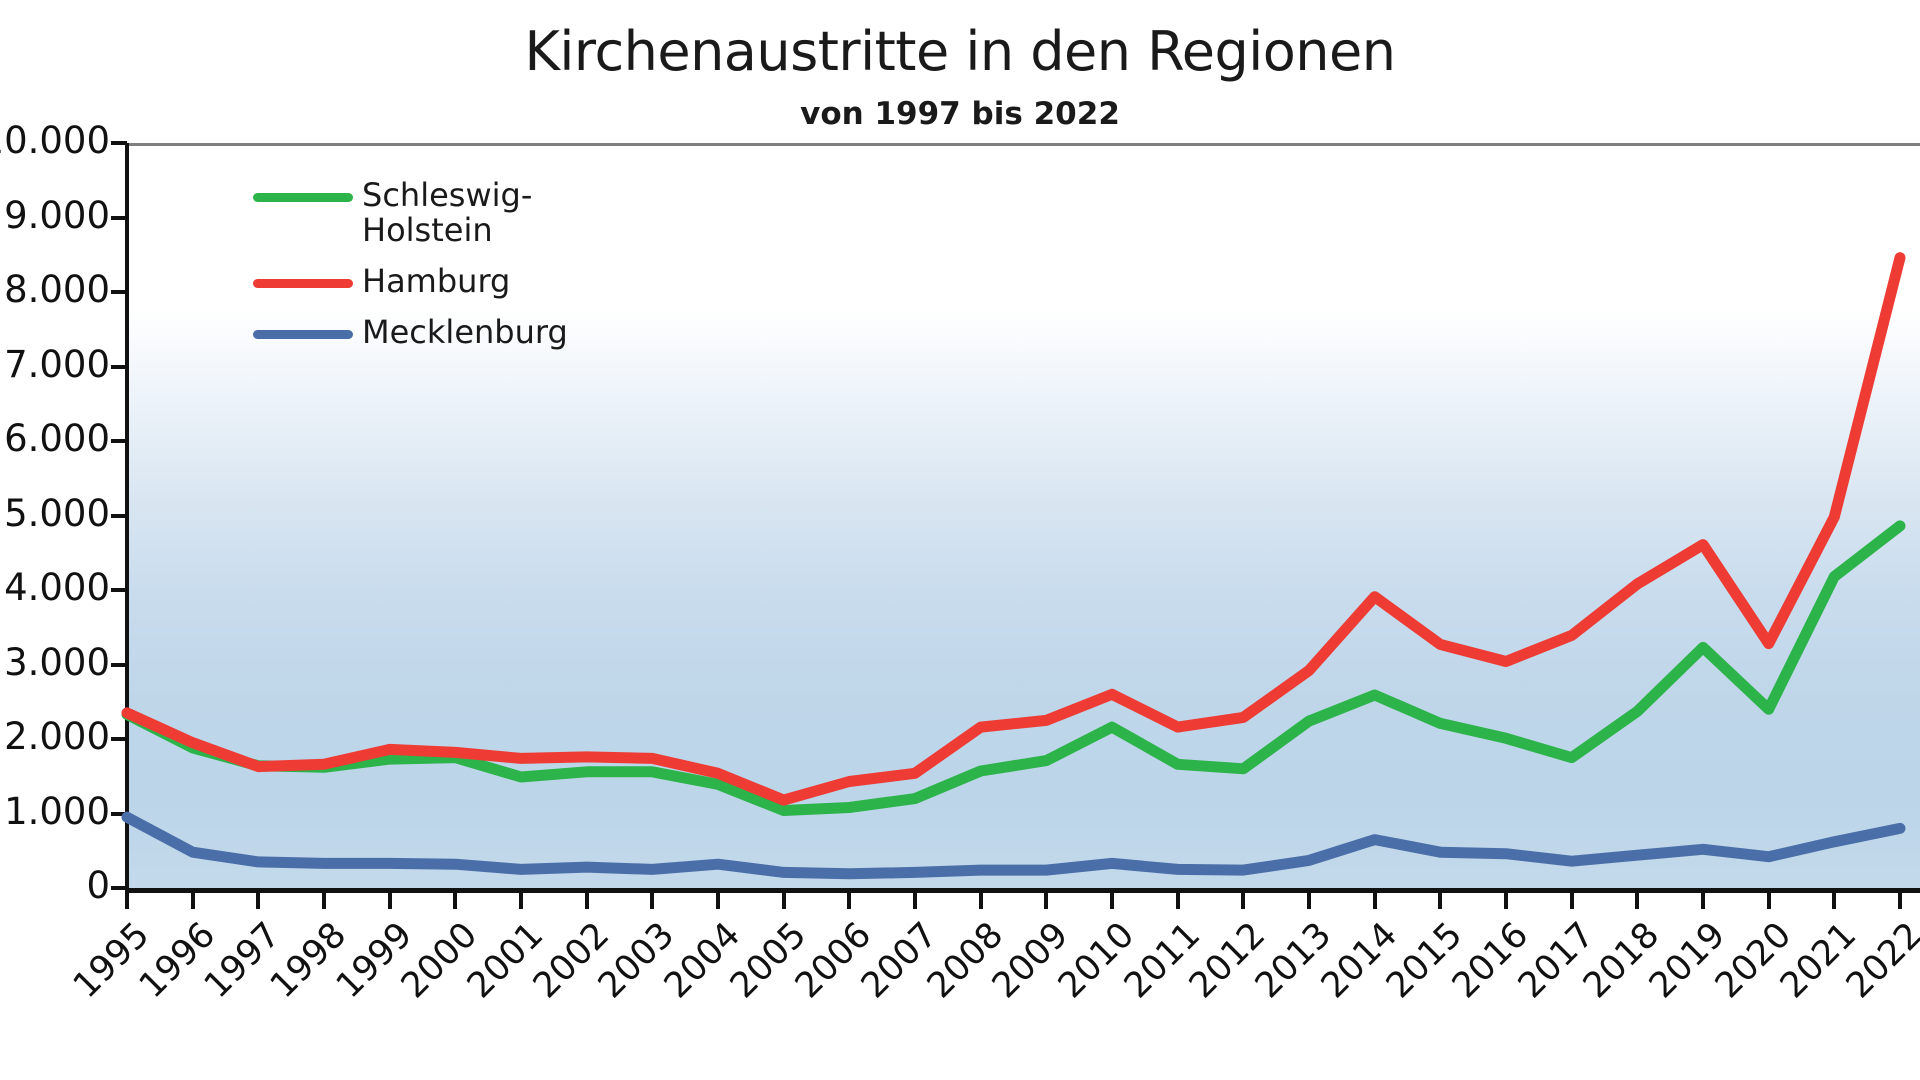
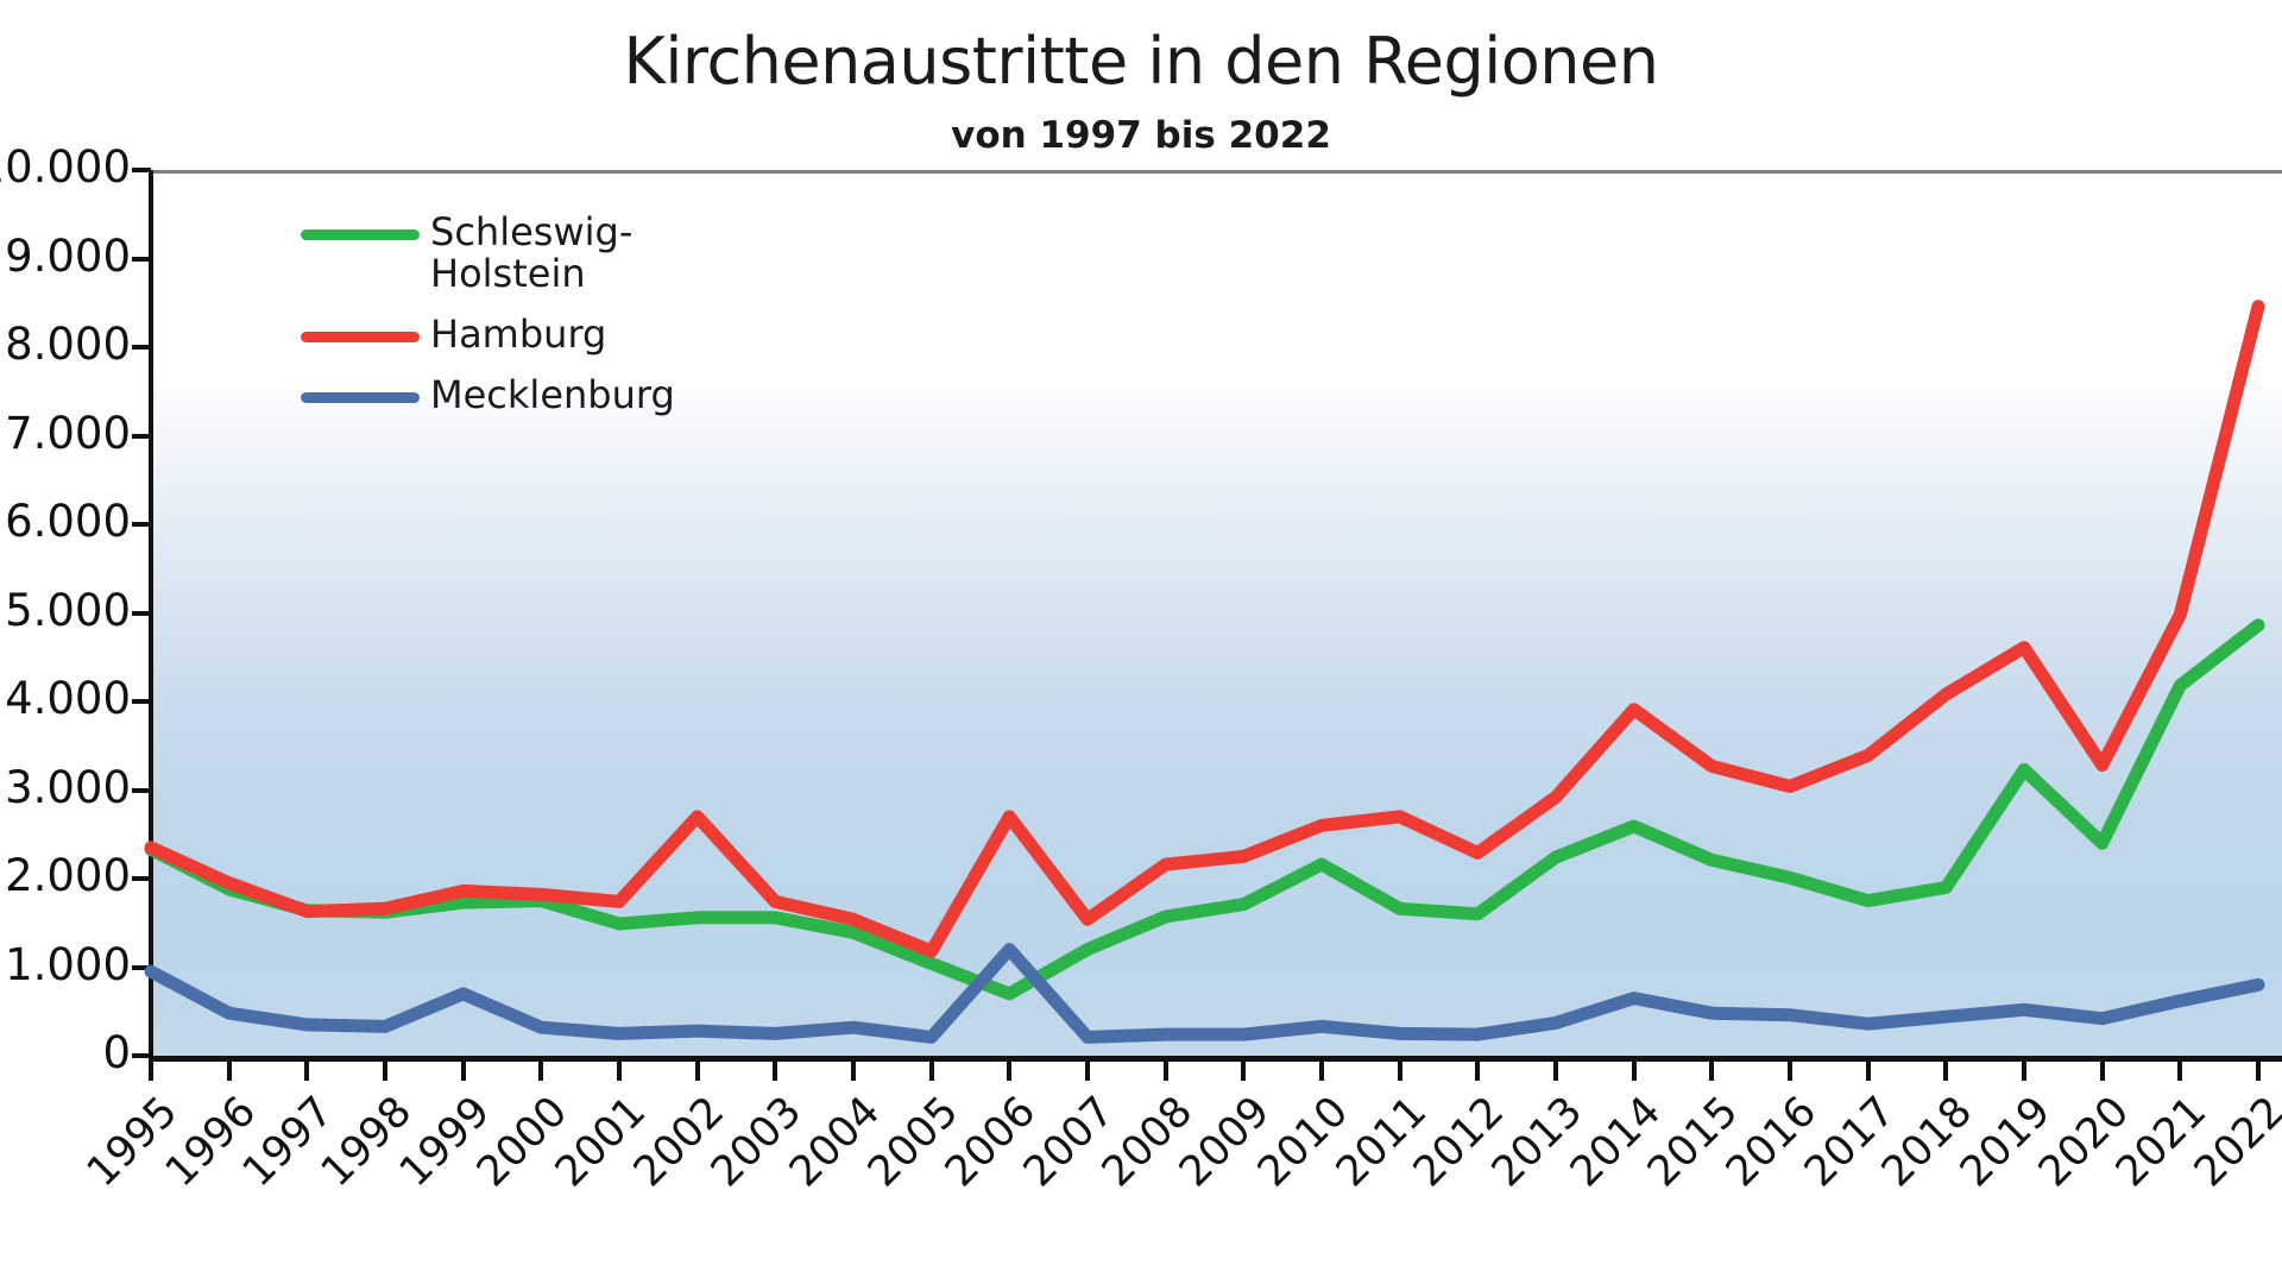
Mecklenburg/1999: 300 -> 700
Hamburg/2002: 1800 -> 2700
Schleswig-Holstein/2006: 1100 -> 700
Hamburg/2006: 1400 -> 2700
Mecklenburg/2006: 200 -> 1200
Hamburg/2011: 2200 -> 2700
Schleswig-Holstein/2018: 2400 -> 1900
